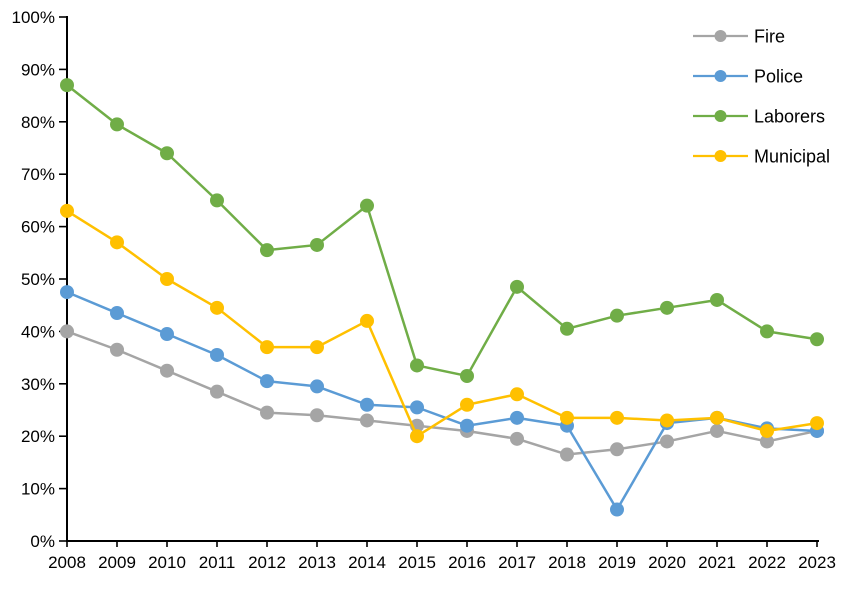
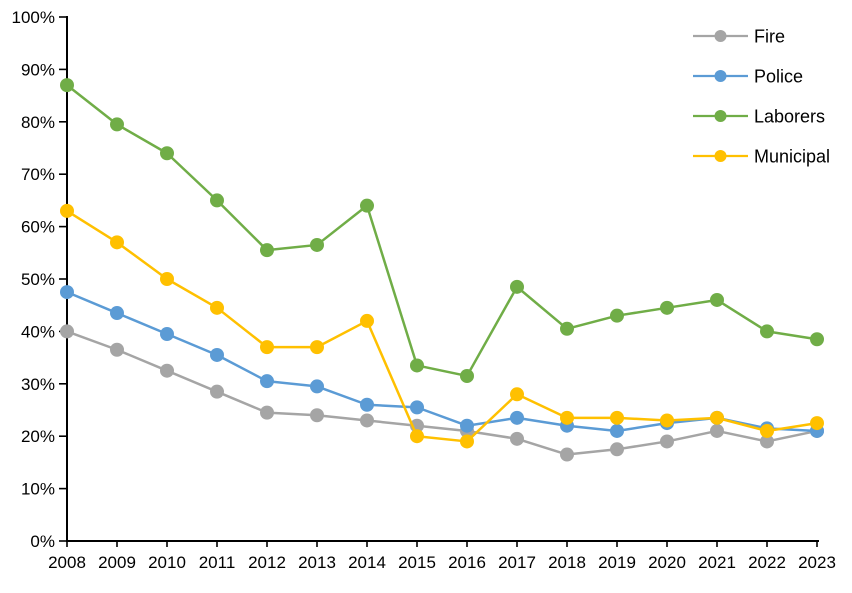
Municipal/2016: 26% -> 19%
Police/2019: 6% -> 21%
